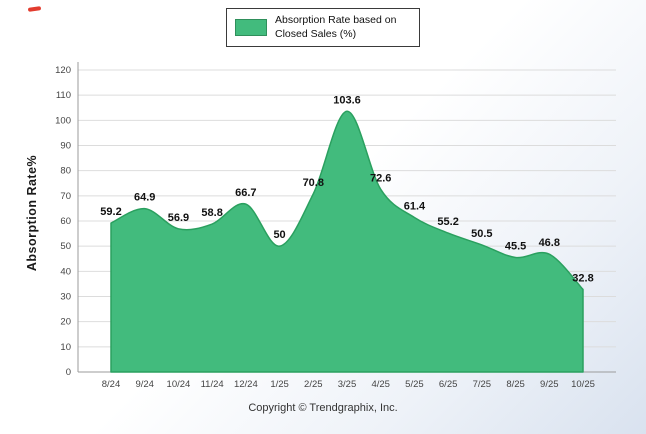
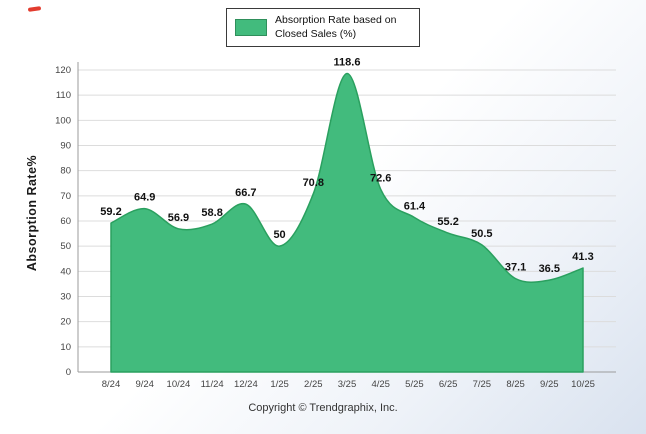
3/25: 103.6 -> 118.6
8/25: 45.5 -> 37.1
9/25: 46.8 -> 36.5
10/25: 32.8 -> 41.3
